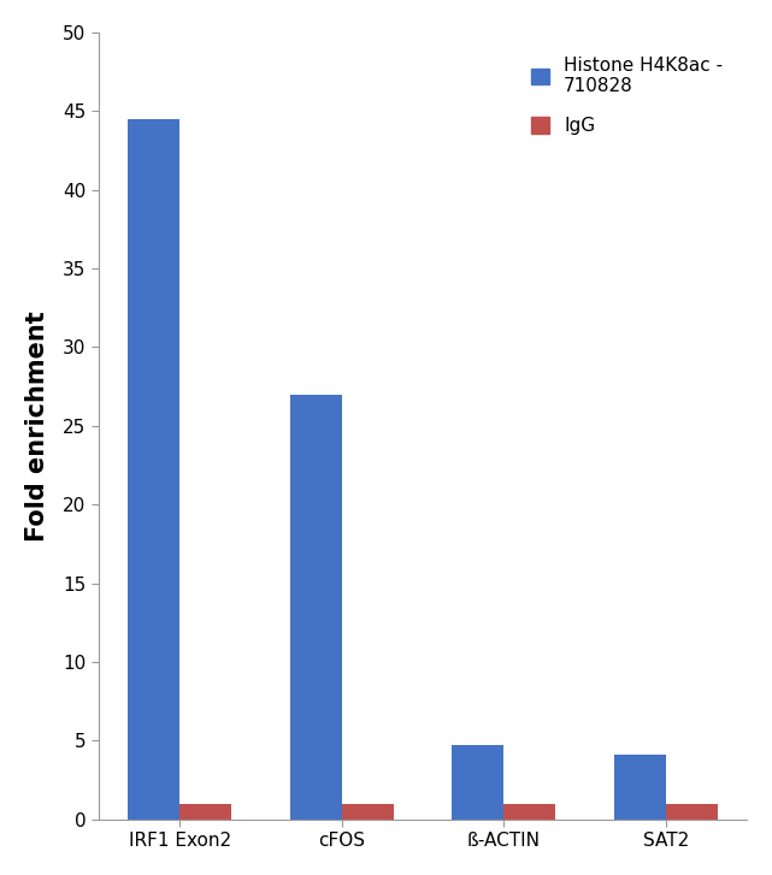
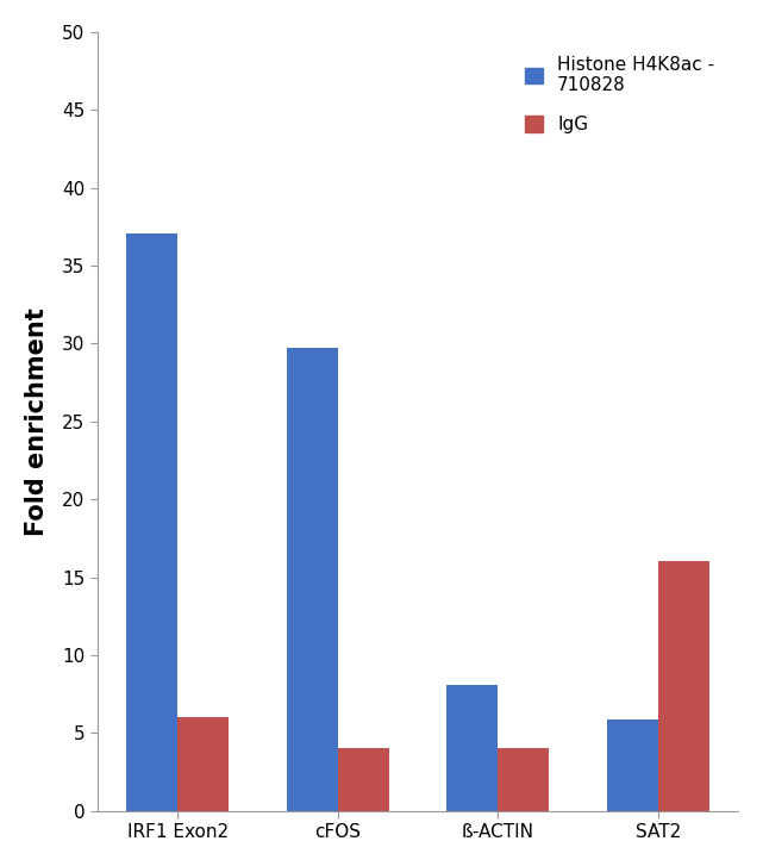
Histone H4K8ac - 710828/IRF1 Exon2: 44.5 -> 37.1
IgG/IRF1 Exon2: 1 -> 6
Histone H4K8ac - 710828/cFOS: 27.0 -> 29.7
IgG/cFOS: 1 -> 4
Histone H4K8ac - 710828/ß-ACTIN: 4.7 -> 8.1
IgG/ß-ACTIN: 1 -> 4
Histone H4K8ac - 710828/SAT2: 4.1 -> 5.9
IgG/SAT2: 1 -> 16
